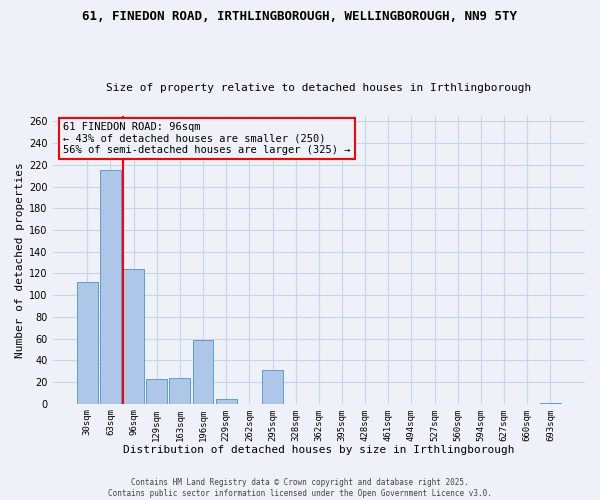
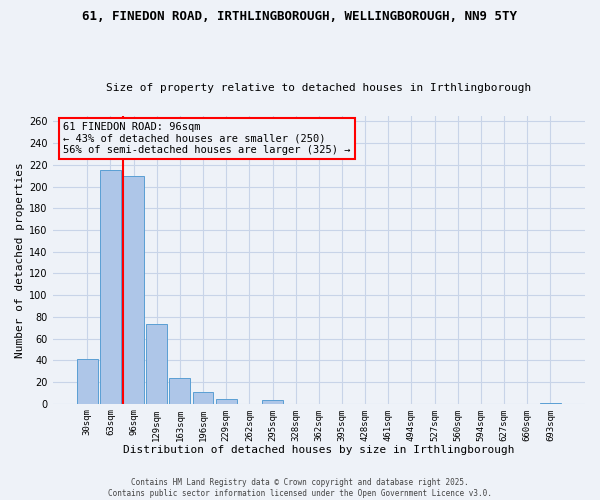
30sqm: 112 -> 41
96sqm: 124 -> 210
129sqm: 23 -> 73
196sqm: 59 -> 11
295sqm: 31 -> 3
